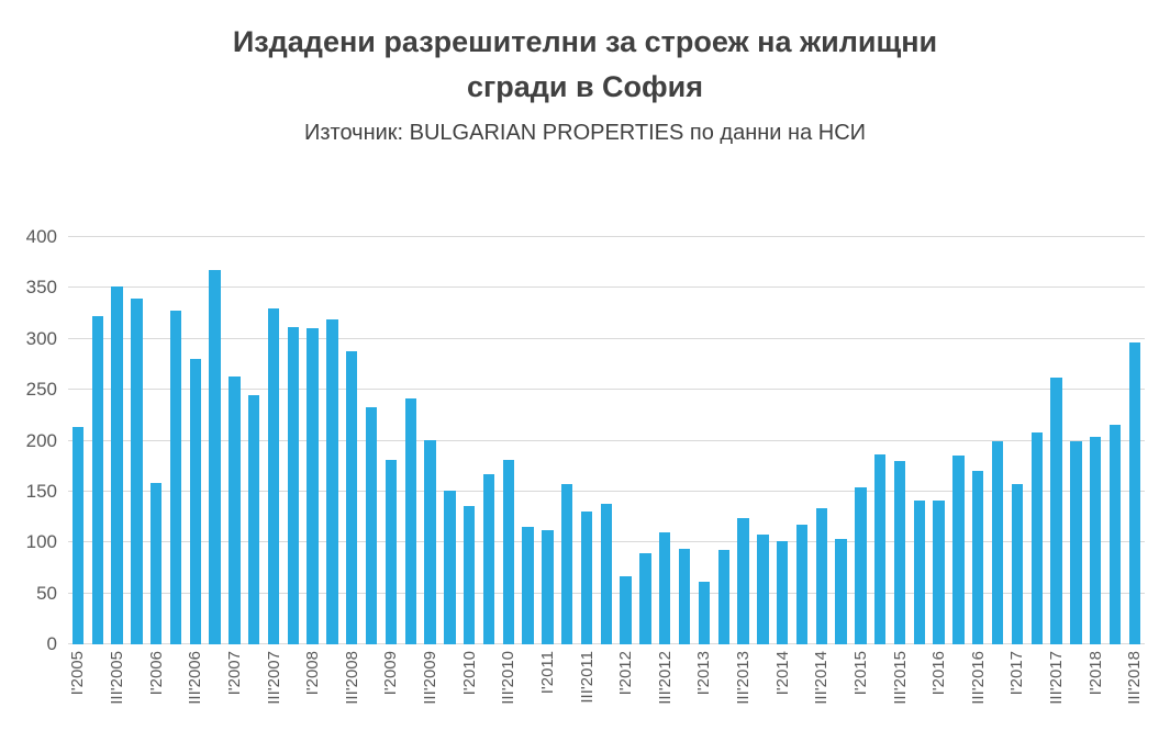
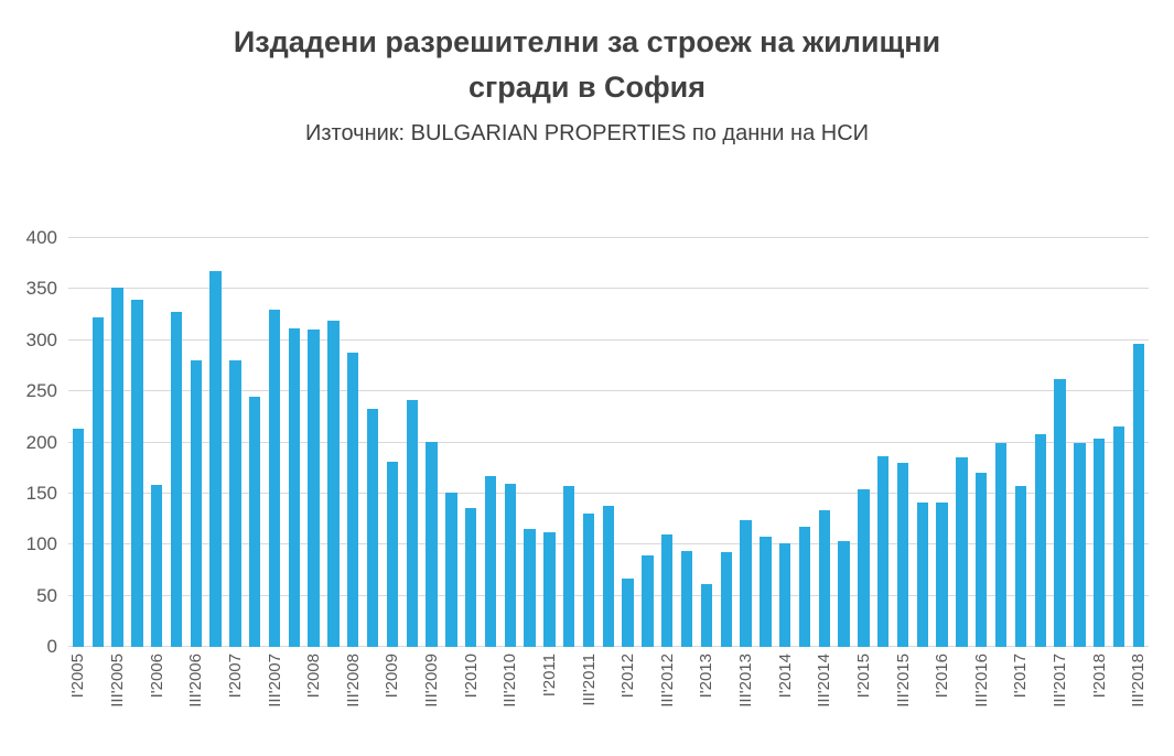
I'2007: 260 -> 280
III'2010: 180 -> 160
